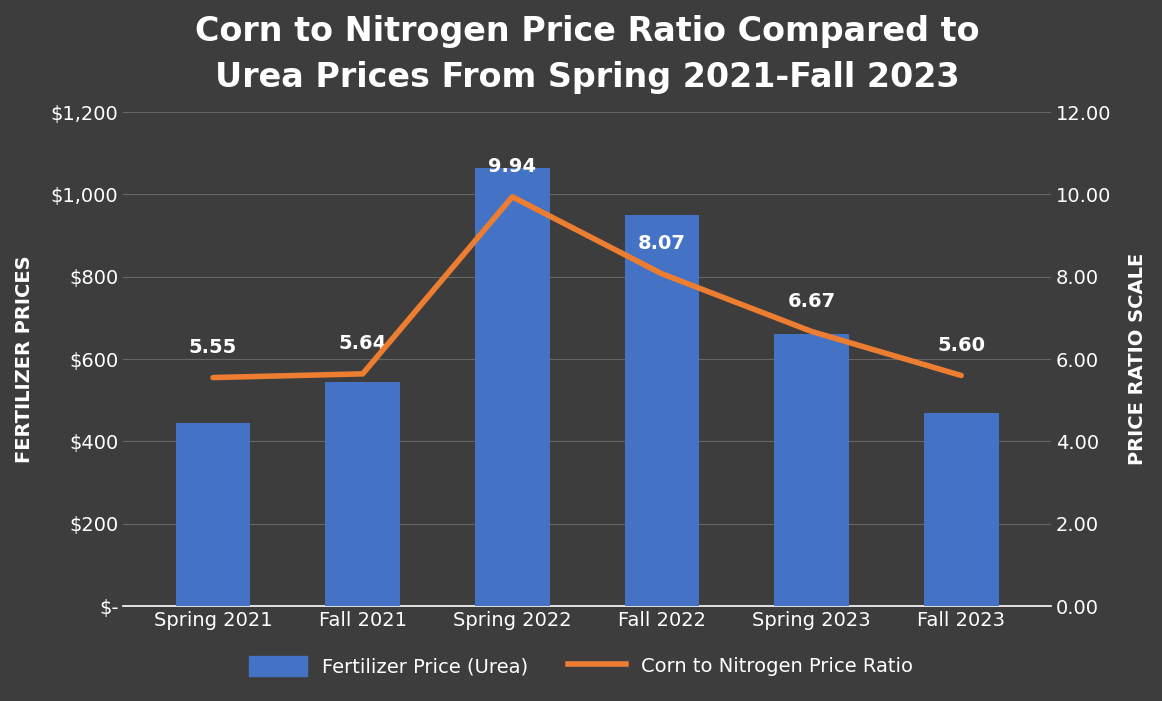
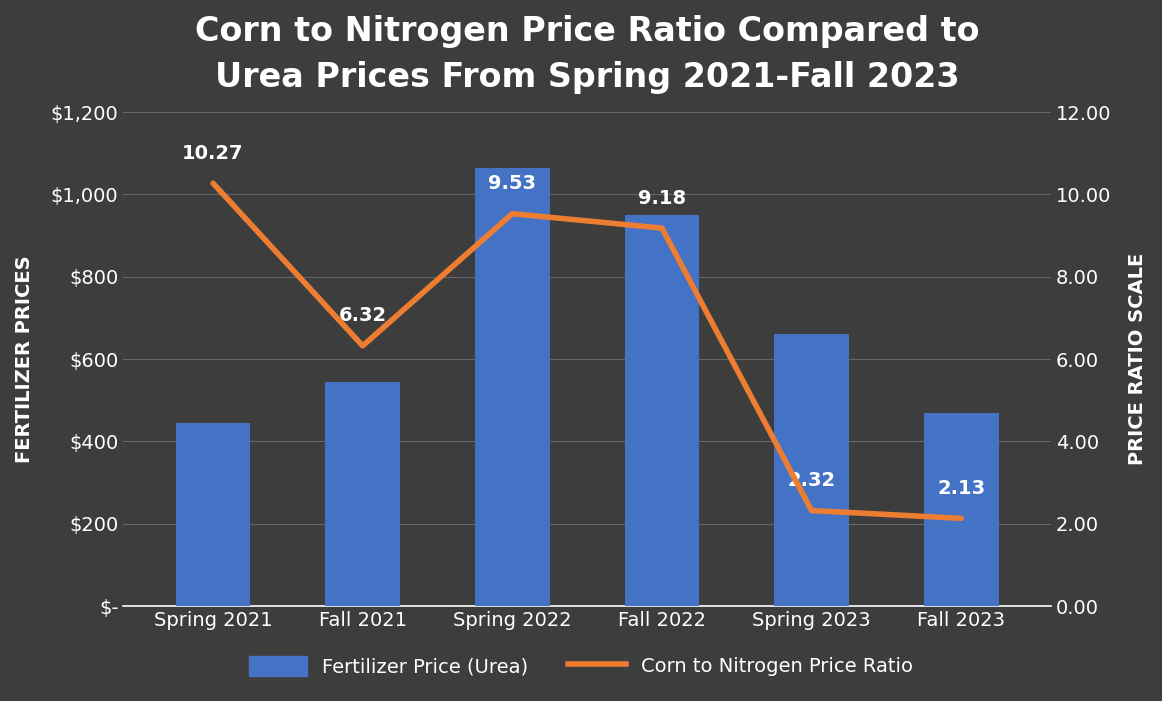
Corn to Nitrogen Price Ratio/Spring 2021: 5.55 -> 10.27
Corn to Nitrogen Price Ratio/Fall 2021: 5.64 -> 6.32
Corn to Nitrogen Price Ratio/Spring 2022: 9.94 -> 9.53
Corn to Nitrogen Price Ratio/Fall 2022: 8.07 -> 9.18
Corn to Nitrogen Price Ratio/Spring 2023: 6.67 -> 2.32
Corn to Nitrogen Price Ratio/Fall 2023: 5.60 -> 2.13
